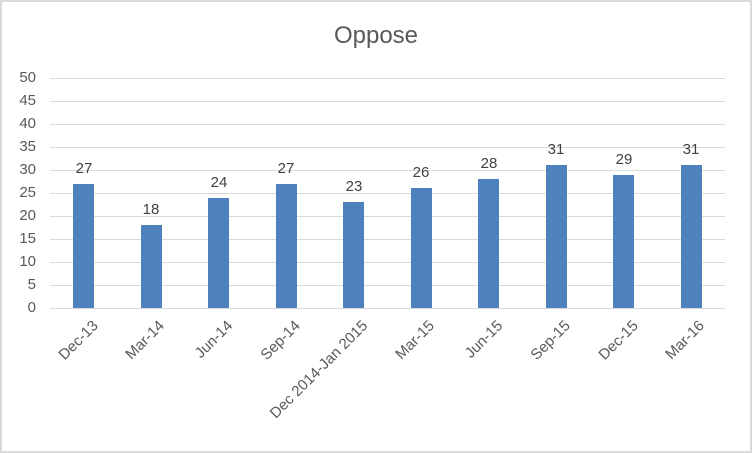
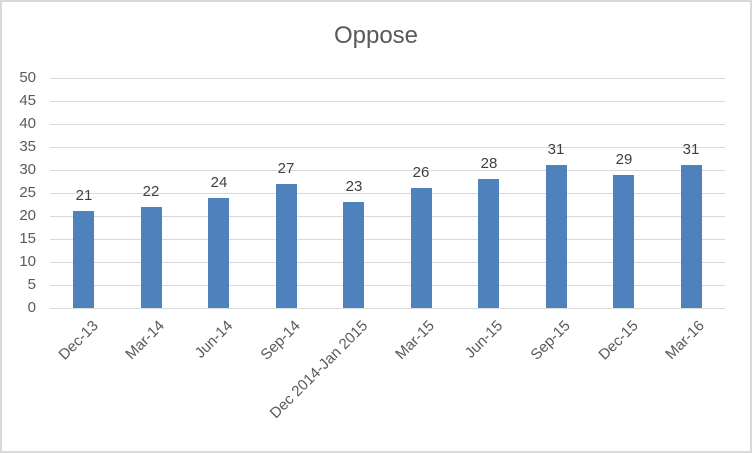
Dec-13: 27 -> 21
Mar-14: 18 -> 22
